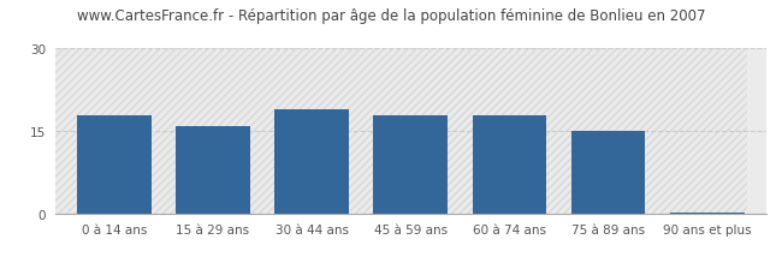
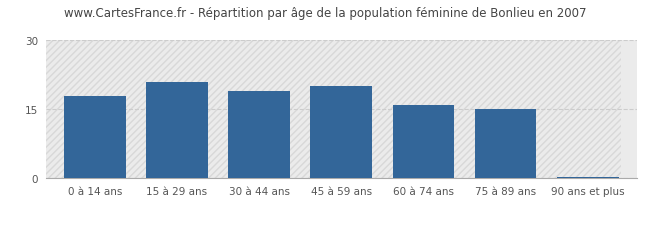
15 à 29 ans: 16.0 -> 21.0
45 à 59 ans: 18.0 -> 20.0
60 à 74 ans: 18.0 -> 16.0
